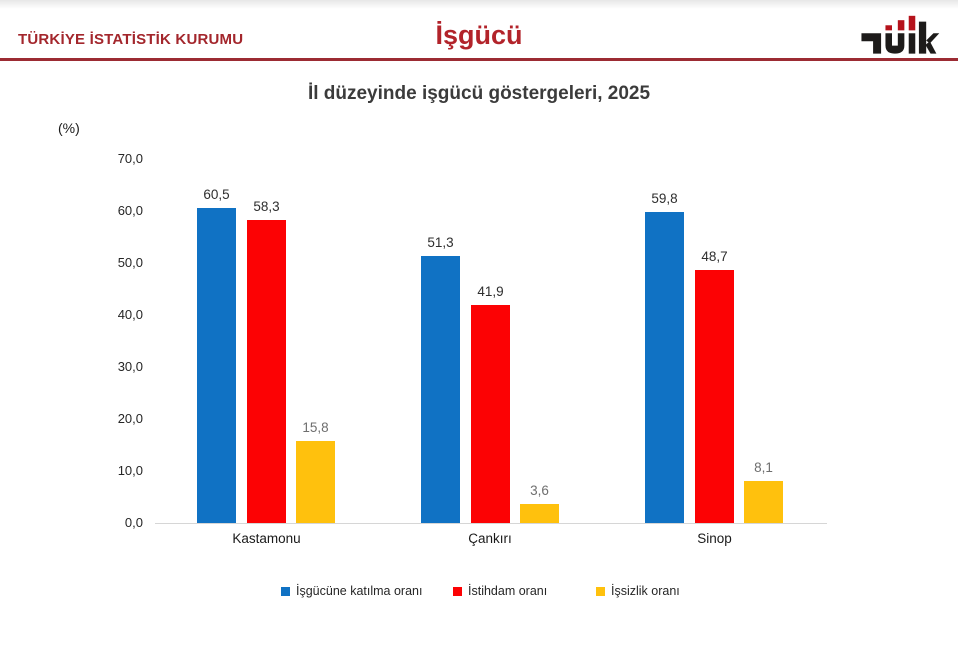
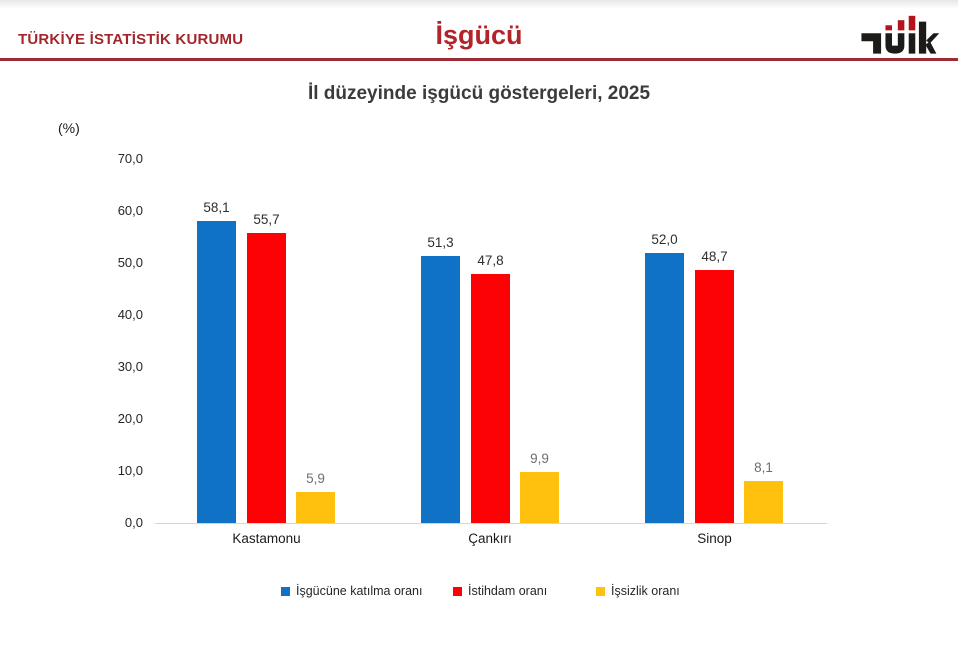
İşgücüne katılma oranı/Kastamonu: 60,5 -> 58,1
İstihdam oranı/Kastamonu: 58,3 -> 55,7
İşsizlik oranı/Kastamonu: 15,8 -> 5,9
İstihdam oranı/Çankırı: 41,9 -> 47,8
İşsizlik oranı/Çankırı: 3,6 -> 9,9
İşgücüne katılma oranı/Sinop: 59,8 -> 52,0
